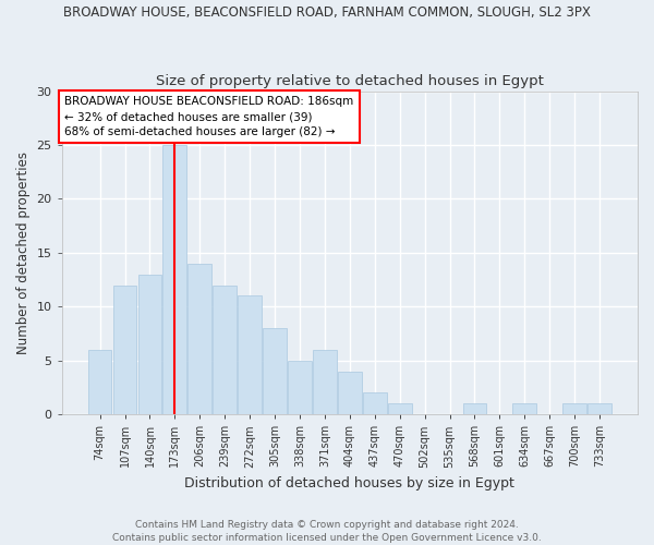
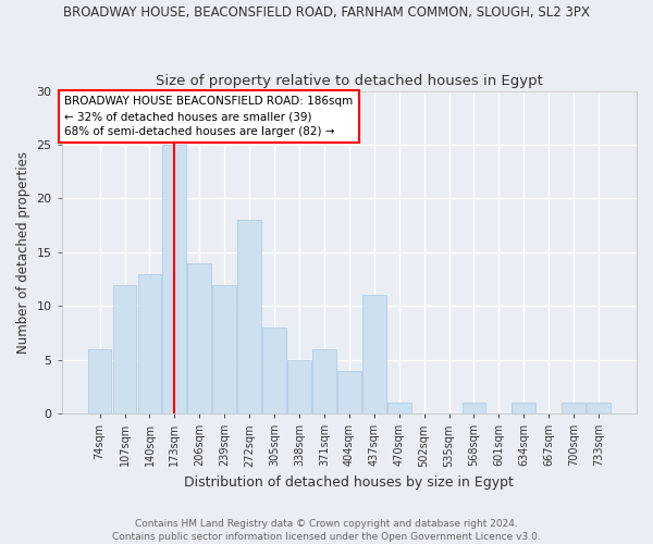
272sqm: 11 -> 18
437sqm: 2 -> 11
